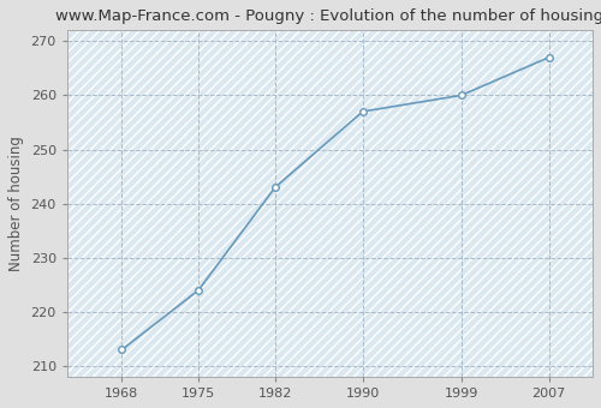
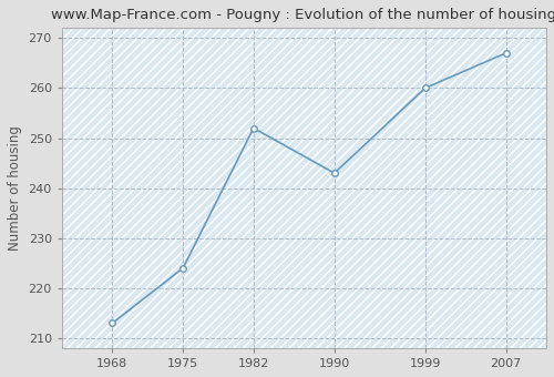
1982: 243 -> 252
1990: 257 -> 243
